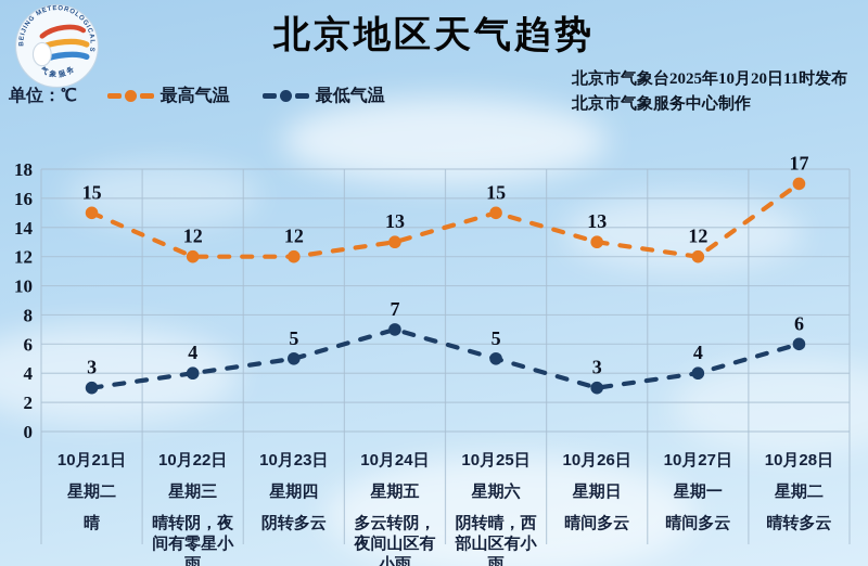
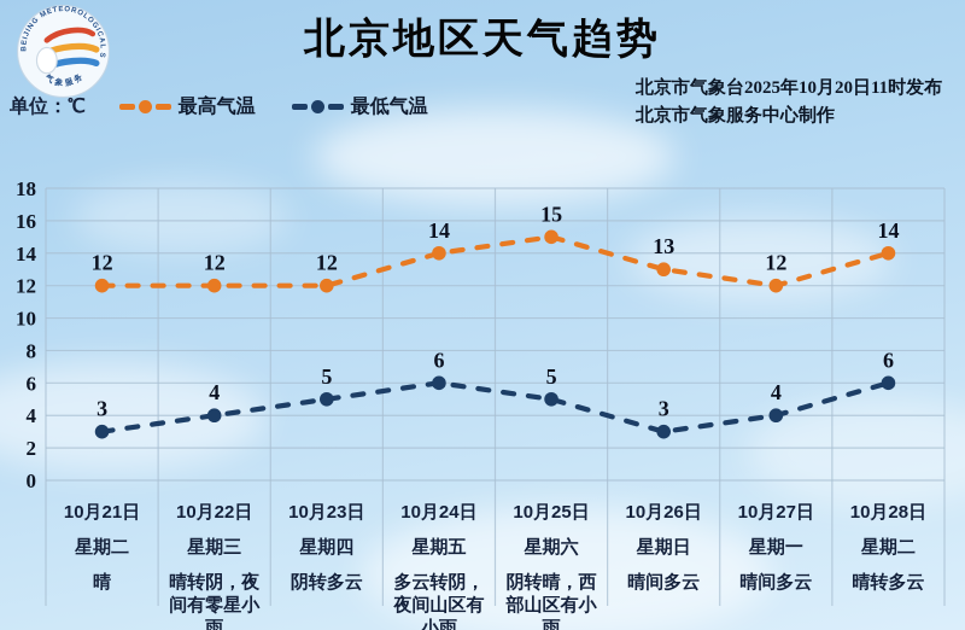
最高气温/10月21日: 15 -> 12
最高气温/10月24日: 13 -> 14
最低气温/10月24日: 7 -> 6
最高气温/10月28日: 17 -> 14
